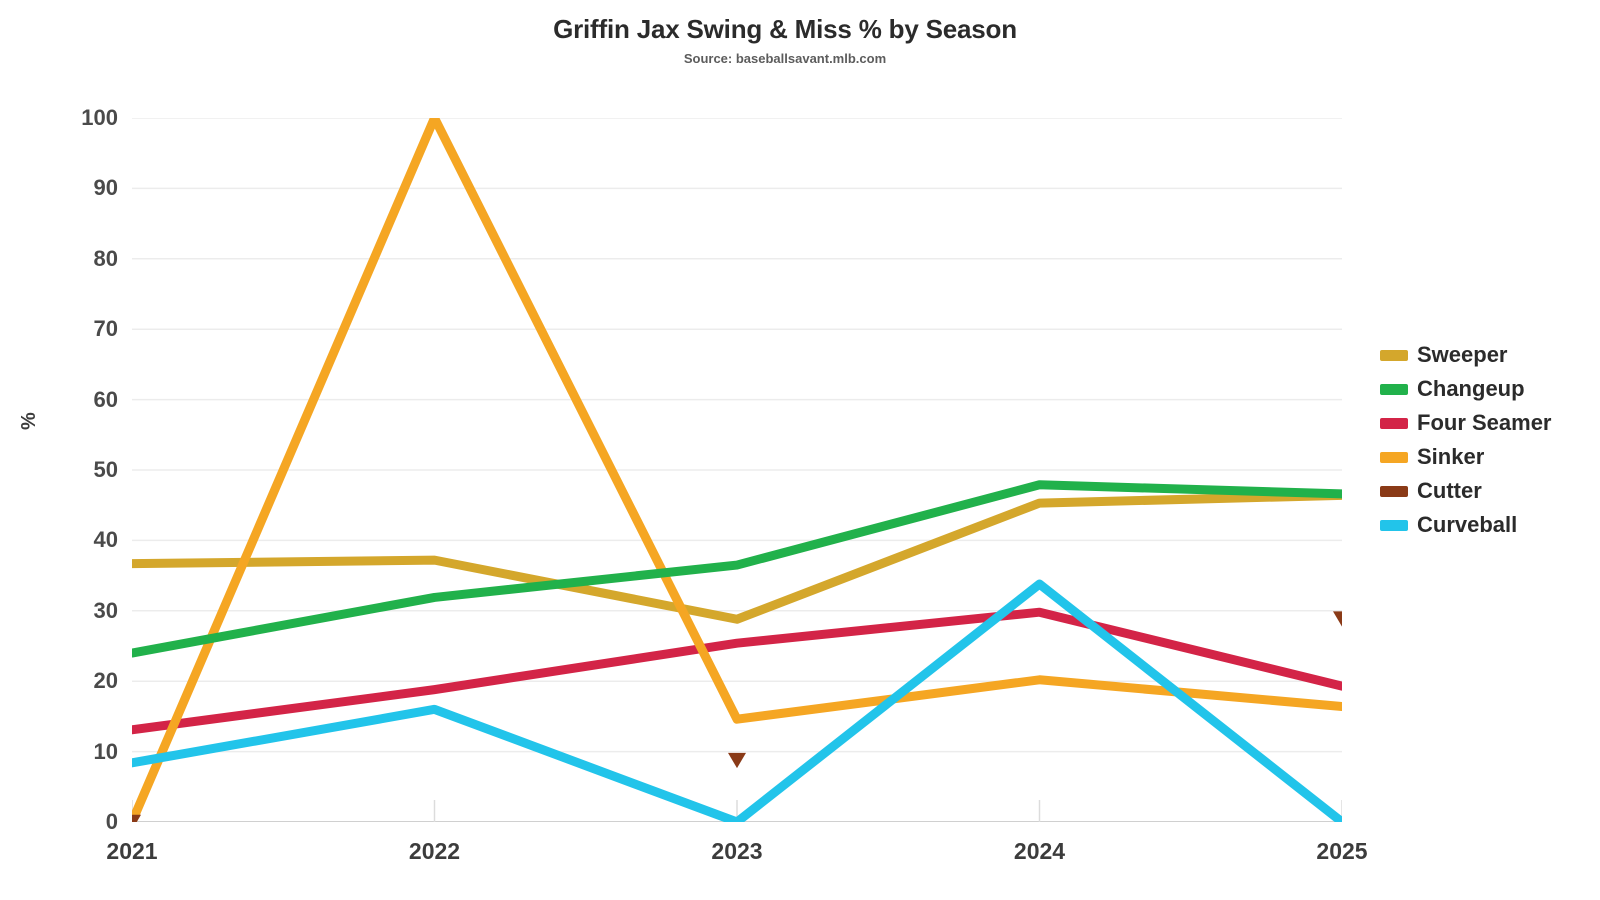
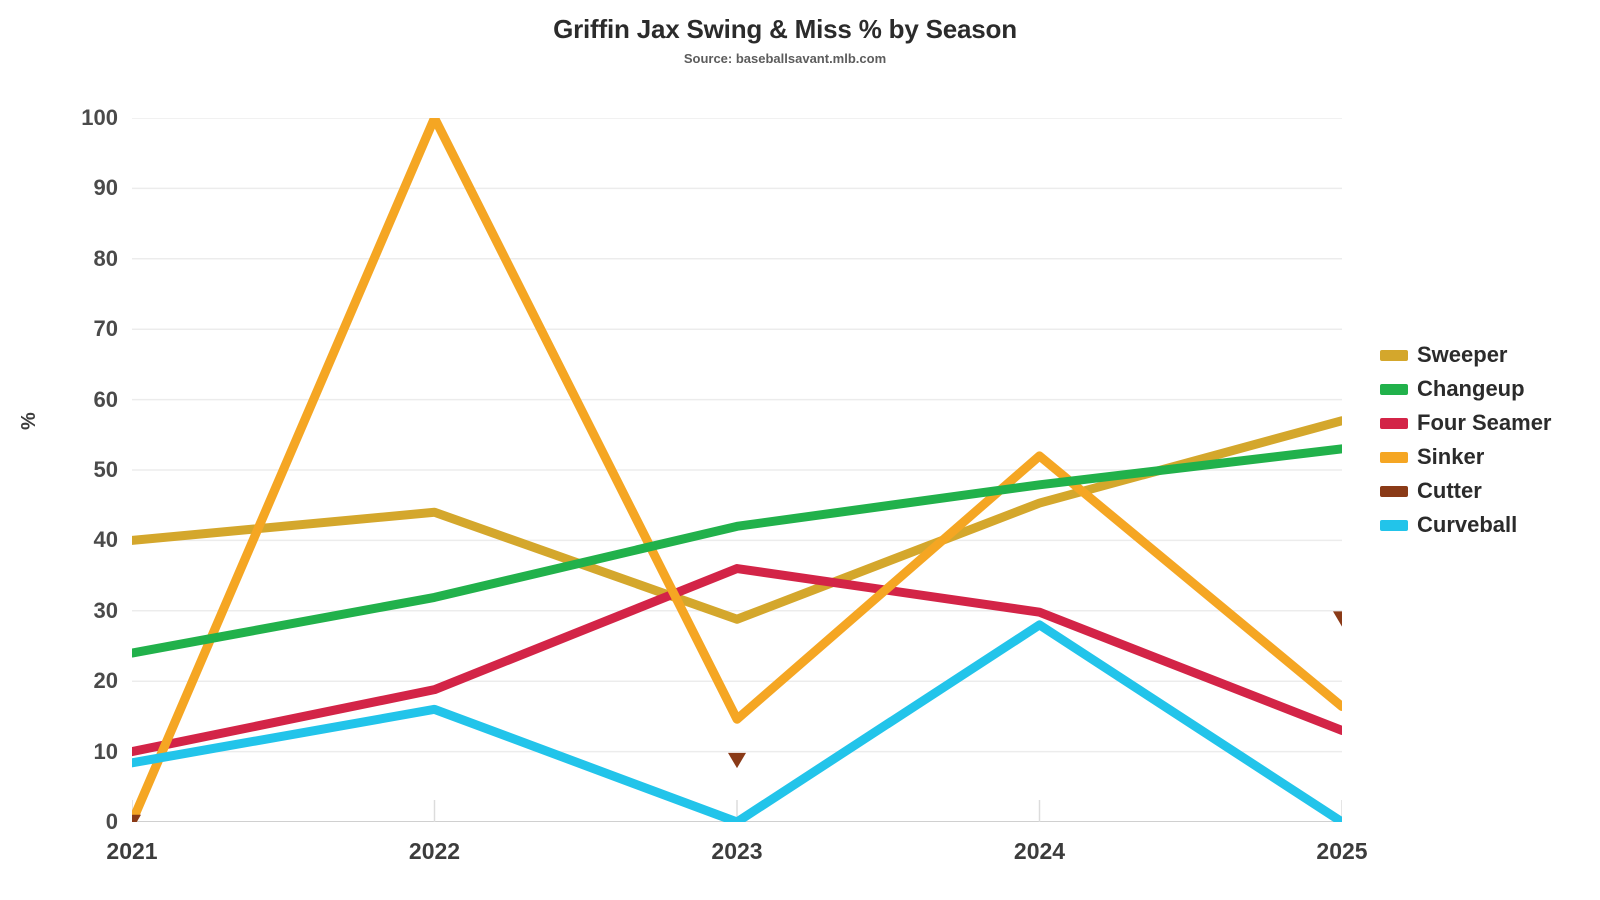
Sweeper/2021: 37 -> 40
Four Seamer/2021: 13 -> 10
Sweeper/2022: 37 -> 44
Changeup/2023: 36 -> 42
Four Seamer/2023: 25 -> 36
Sinker/2024: 20 -> 52
Curveball/2024: 34 -> 28
Sweeper/2025: 46 -> 57
Changeup/2025: 47 -> 53
Four Seamer/2025: 19 -> 13
